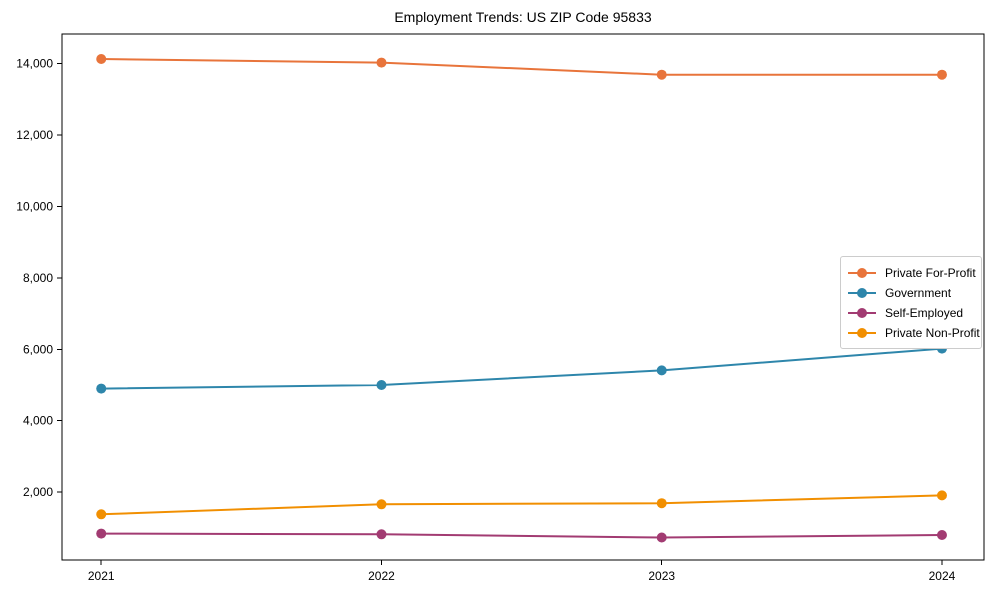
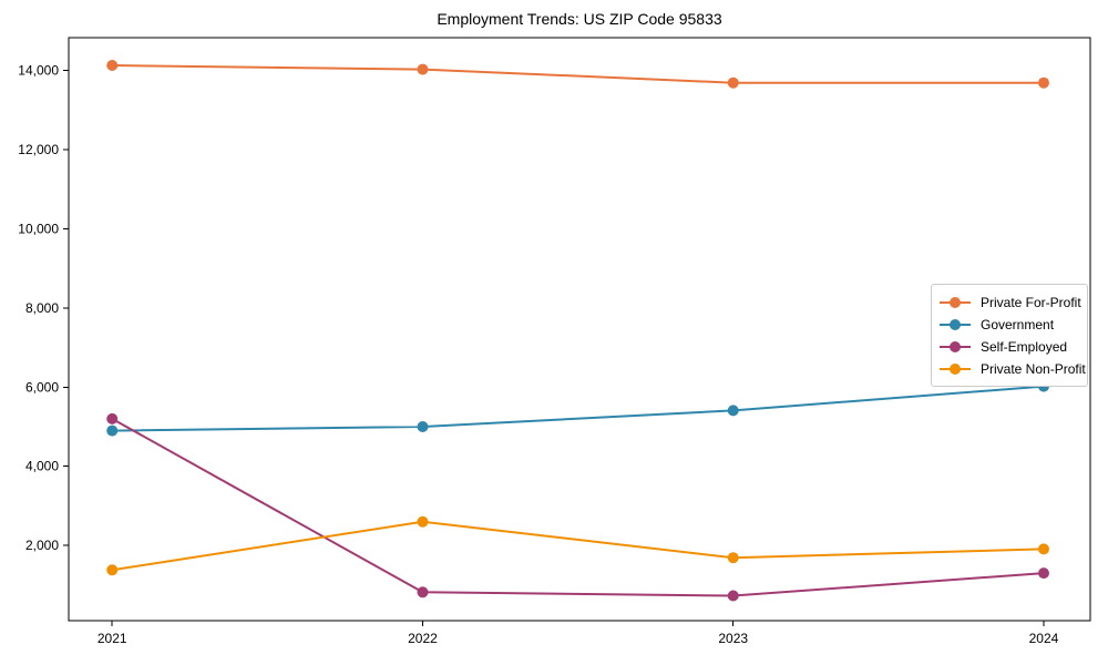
Self-Employed/2021: 800 -> 5200
Private Non-Profit/2022: 1700 -> 2600
Self-Employed/2024: 800 -> 1300
